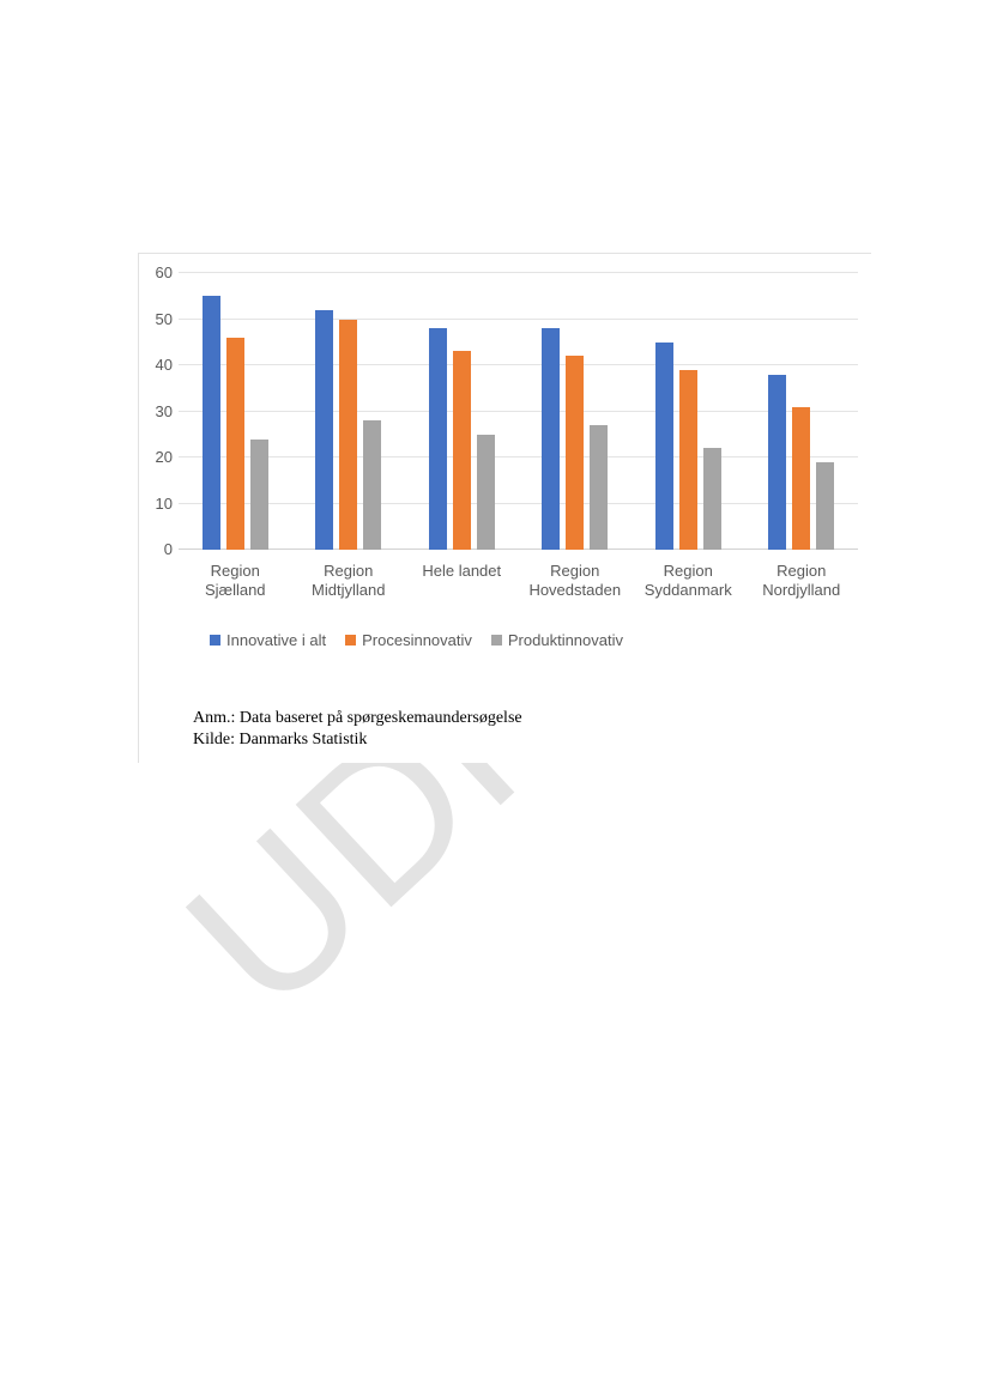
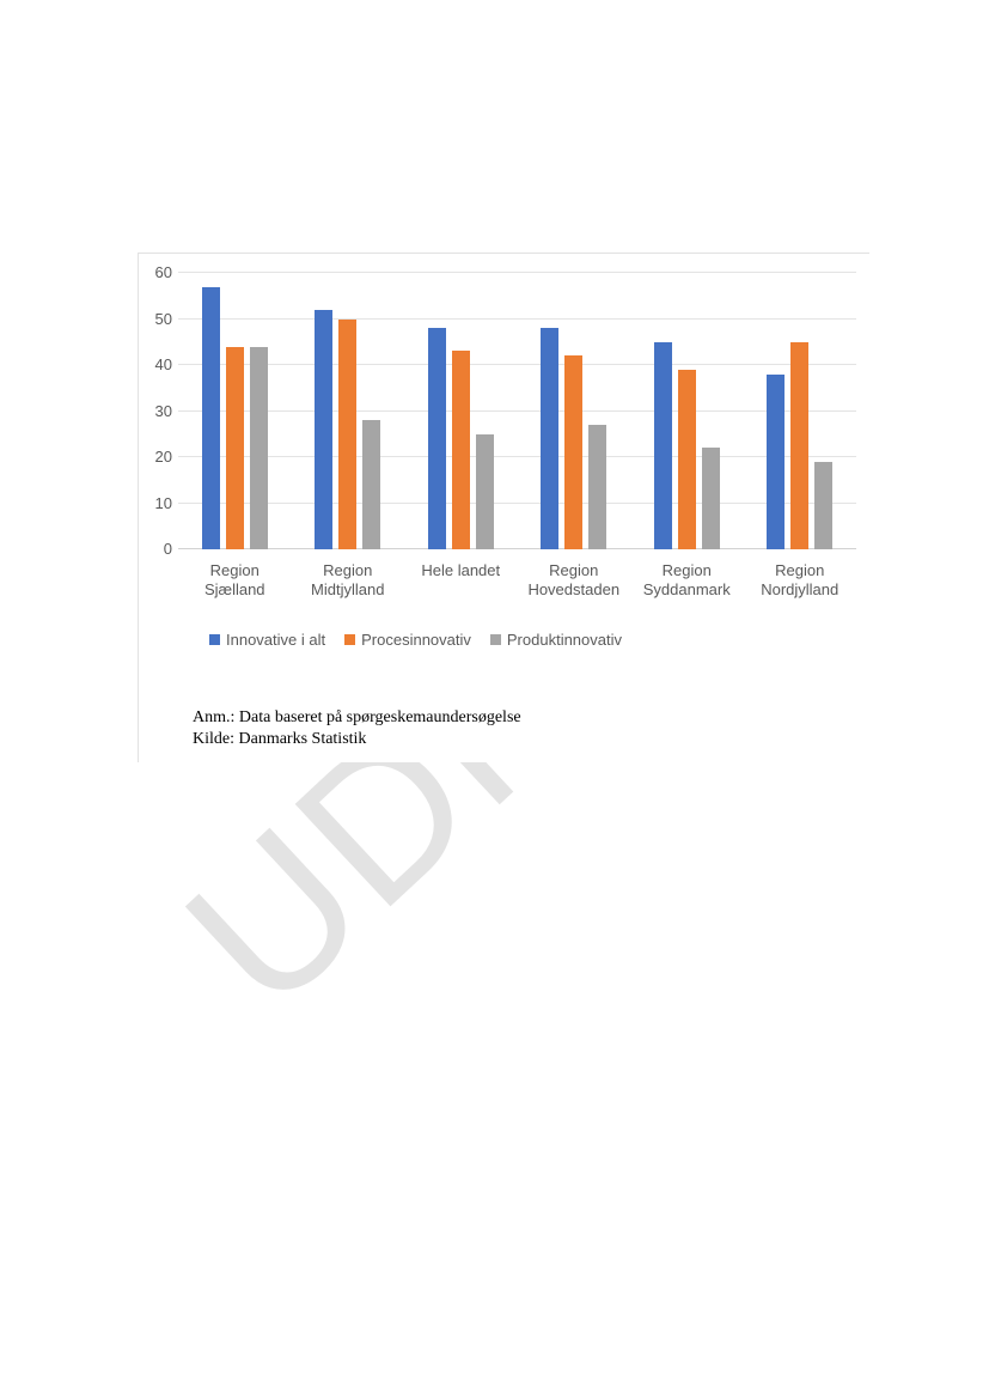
Innovative i alt/Region Sjælland: 55 -> 57
Procesinnovativ/Region Sjælland: 46 -> 44
Produktinnovativ/Region Sjælland: 24 -> 44
Procesinnovativ/Region Nordjylland: 31 -> 45
